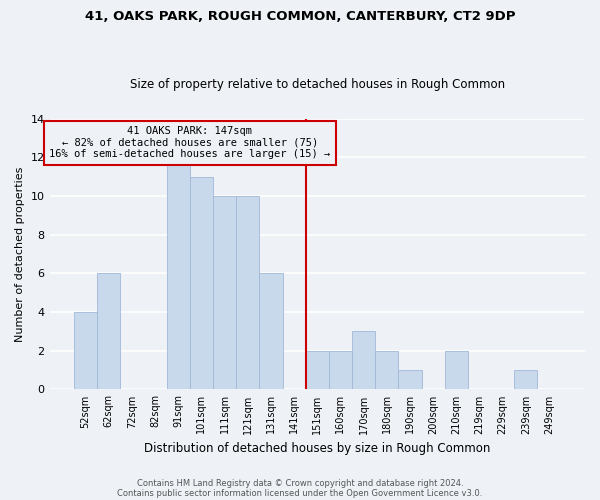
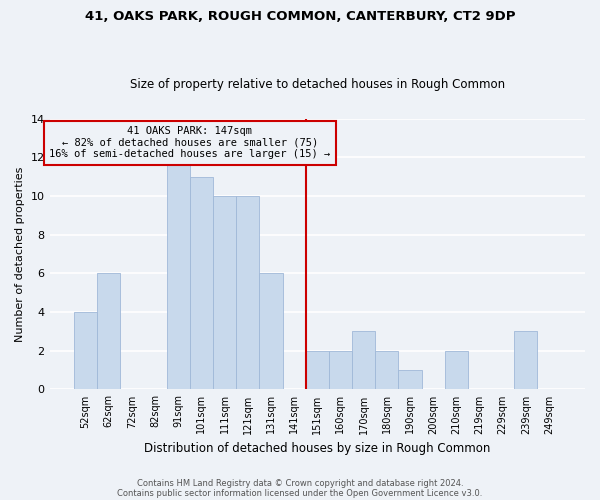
239sqm: 1 -> 3
